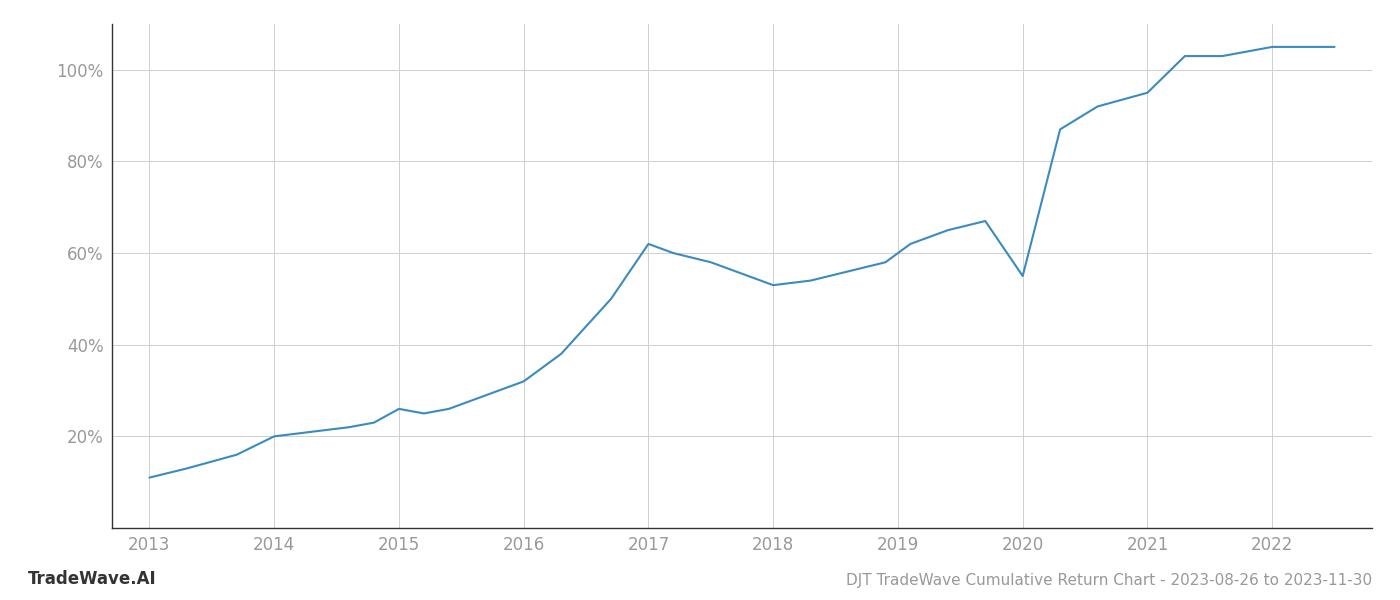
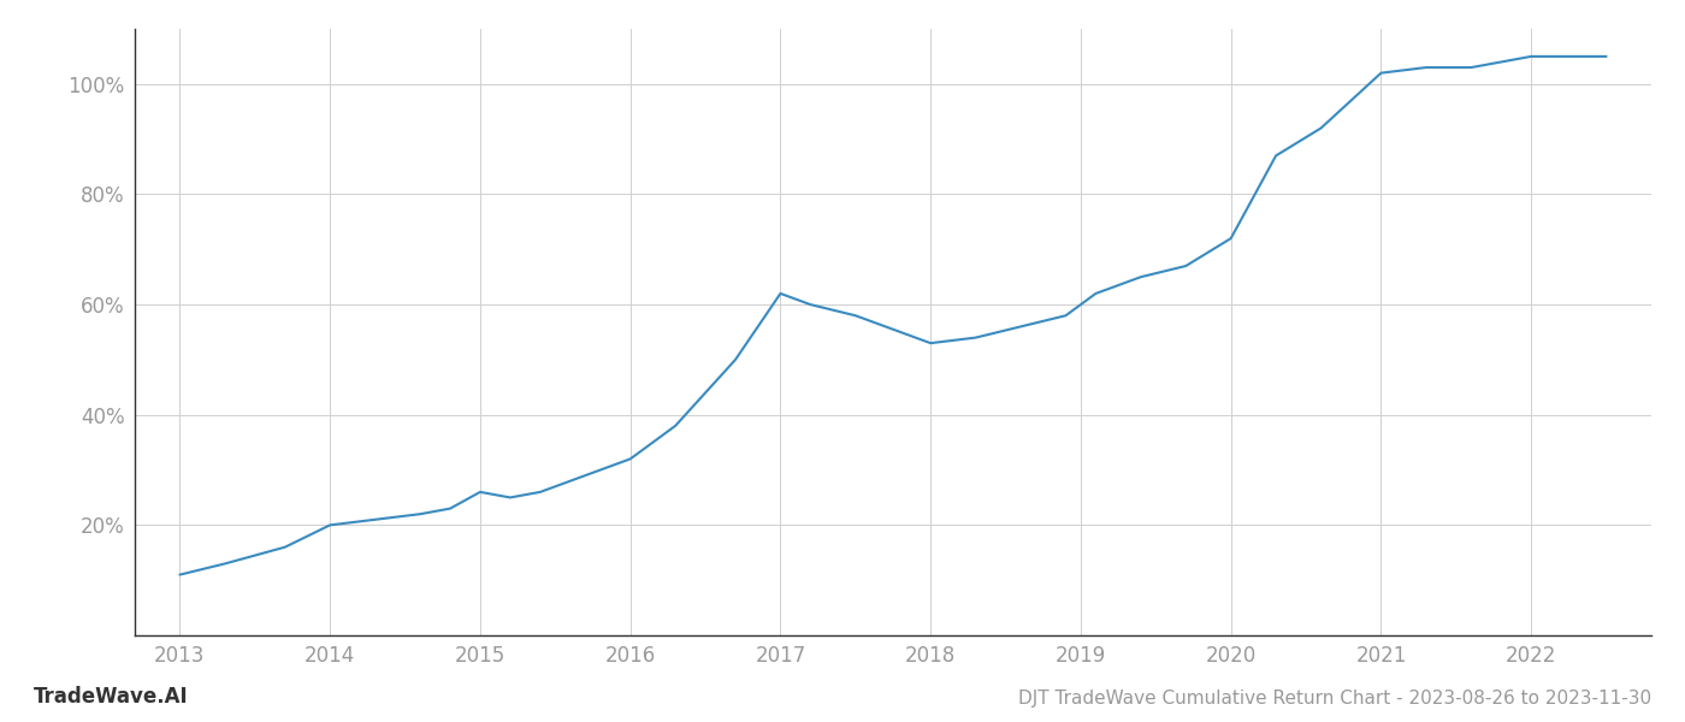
2020: 55% -> 72%
2021: 95% -> 102%
